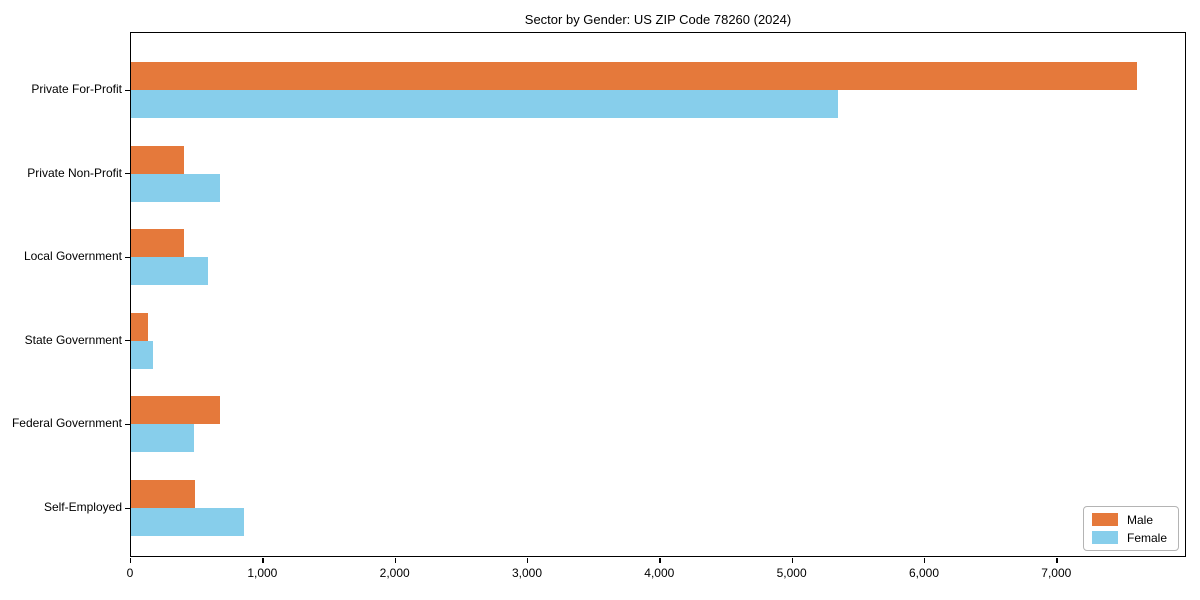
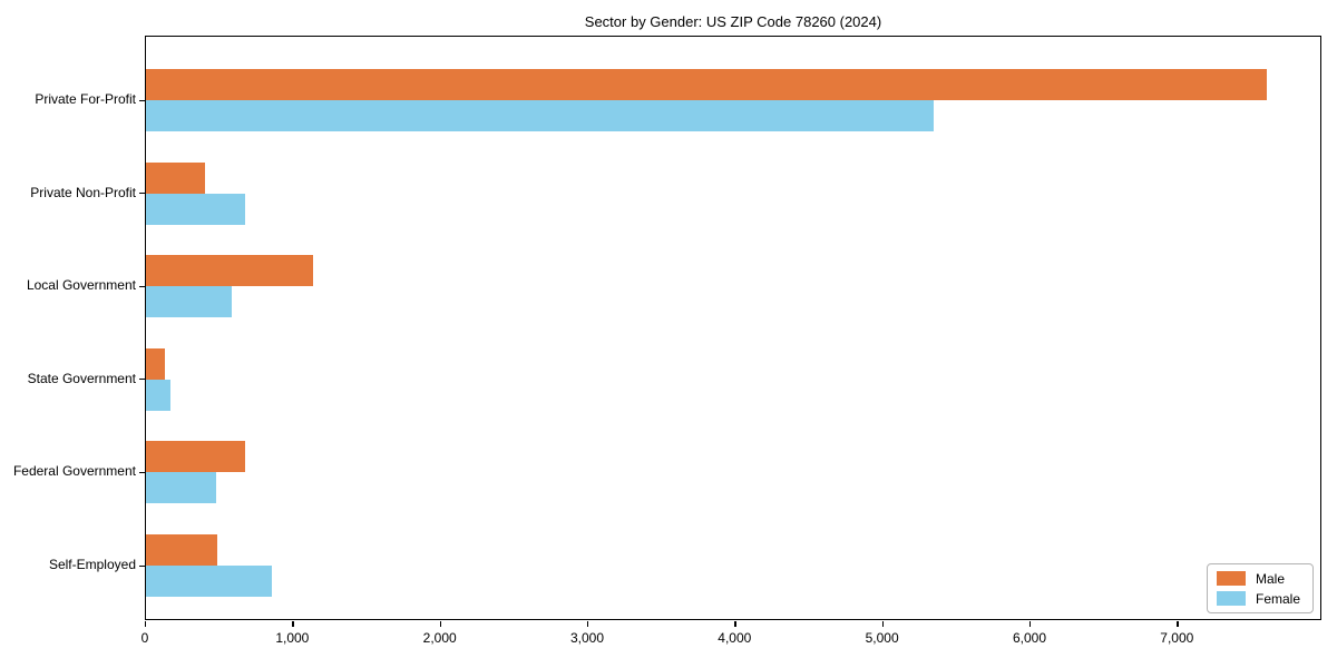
Male/Local Government: 400 -> 1130
